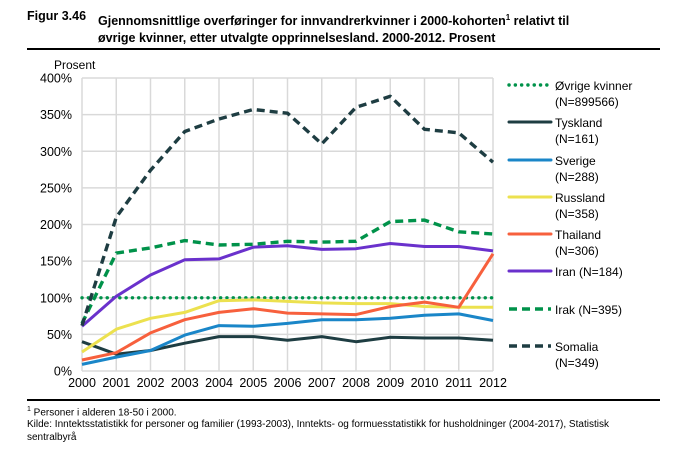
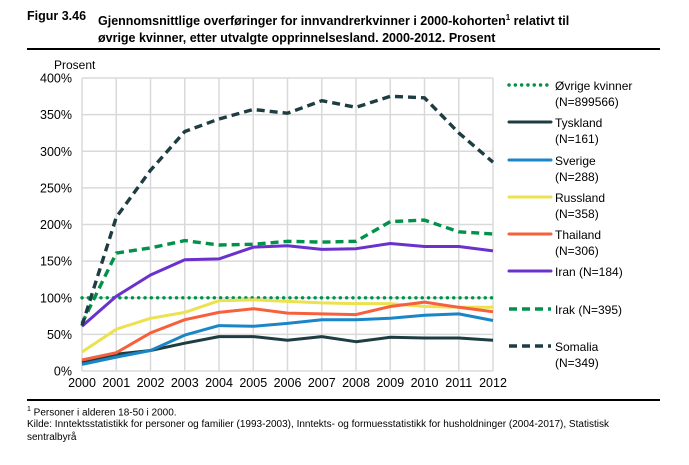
Tyskland/2000: 40% -> 10%
Somalia/2007: 310% -> 370%
Somalia/2010: 330% -> 370%
Thailand/2012: 160% -> 80%
